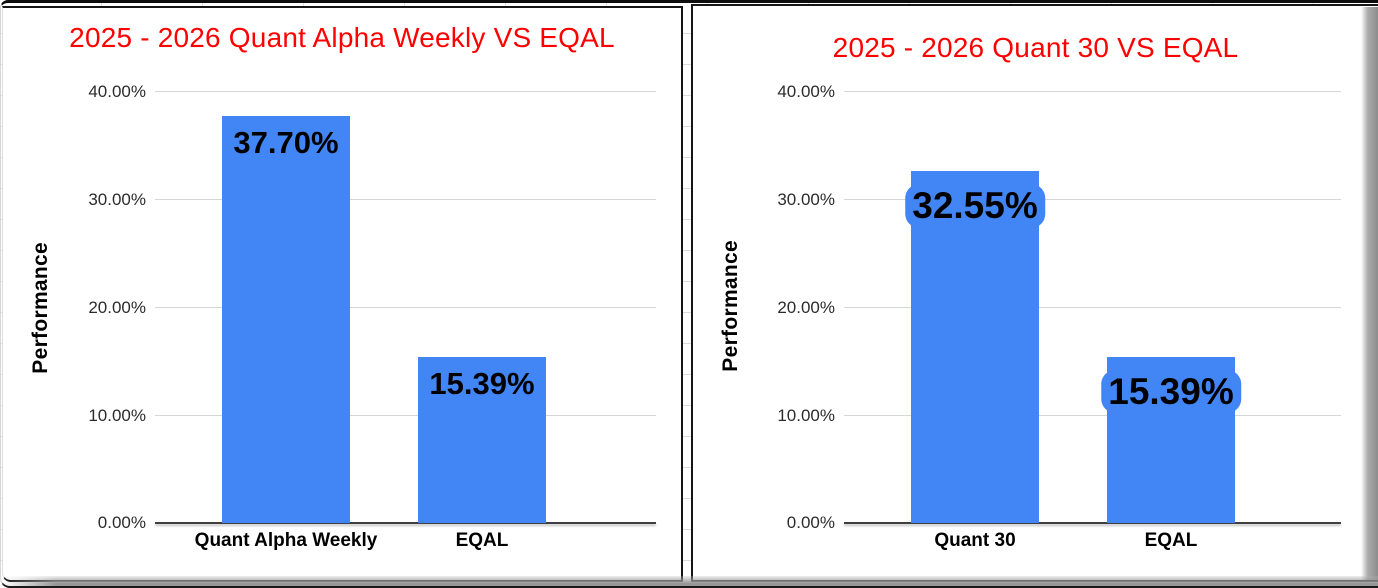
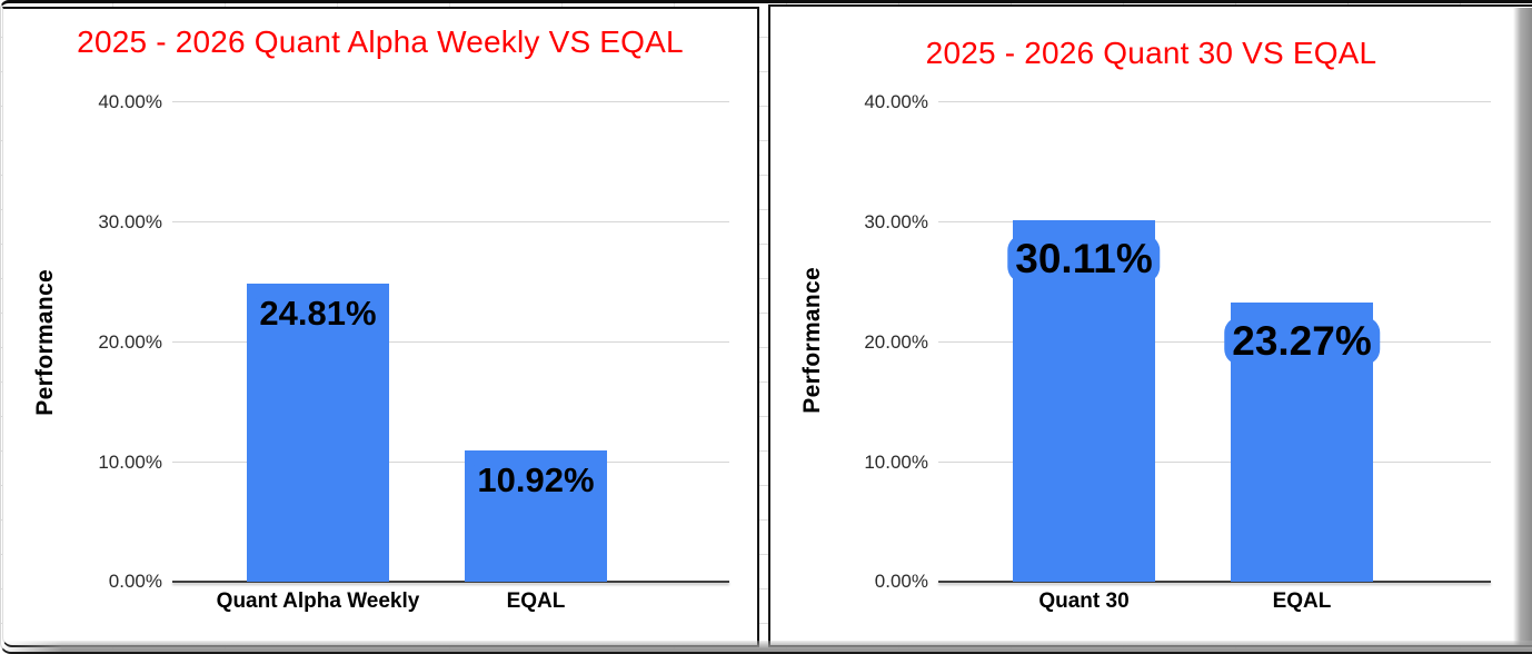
2025 - 2026 Quant Alpha Weekly VS EQAL/Quant Alpha Weekly: 37.70% -> 24.81%
2025 - 2026 Quant Alpha Weekly VS EQAL/EQAL: 15.39% -> 10.92%
2025 - 2026 Quant 30 VS EQAL/Quant 30: 32.55% -> 30.11%
2025 - 2026 Quant 30 VS EQAL/EQAL: 15.39% -> 23.27%
